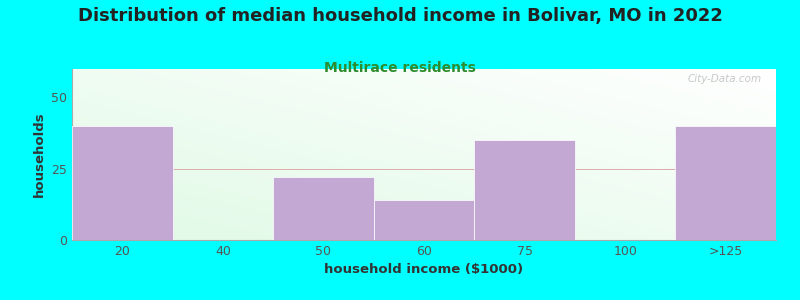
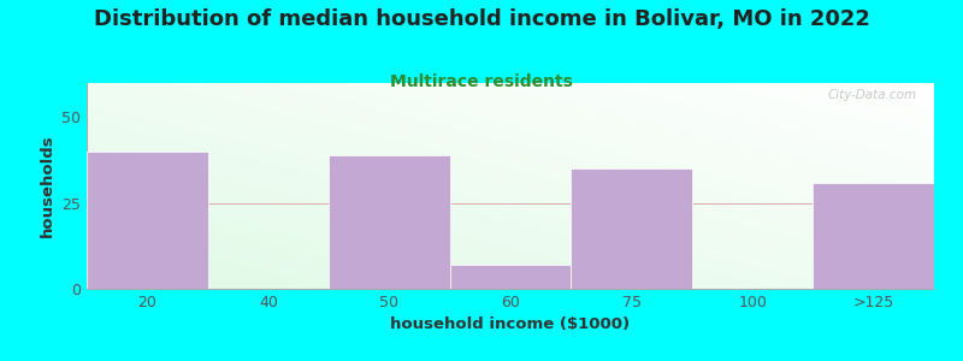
50: 22 -> 39
60: 14 -> 7
>125: 40 -> 31
